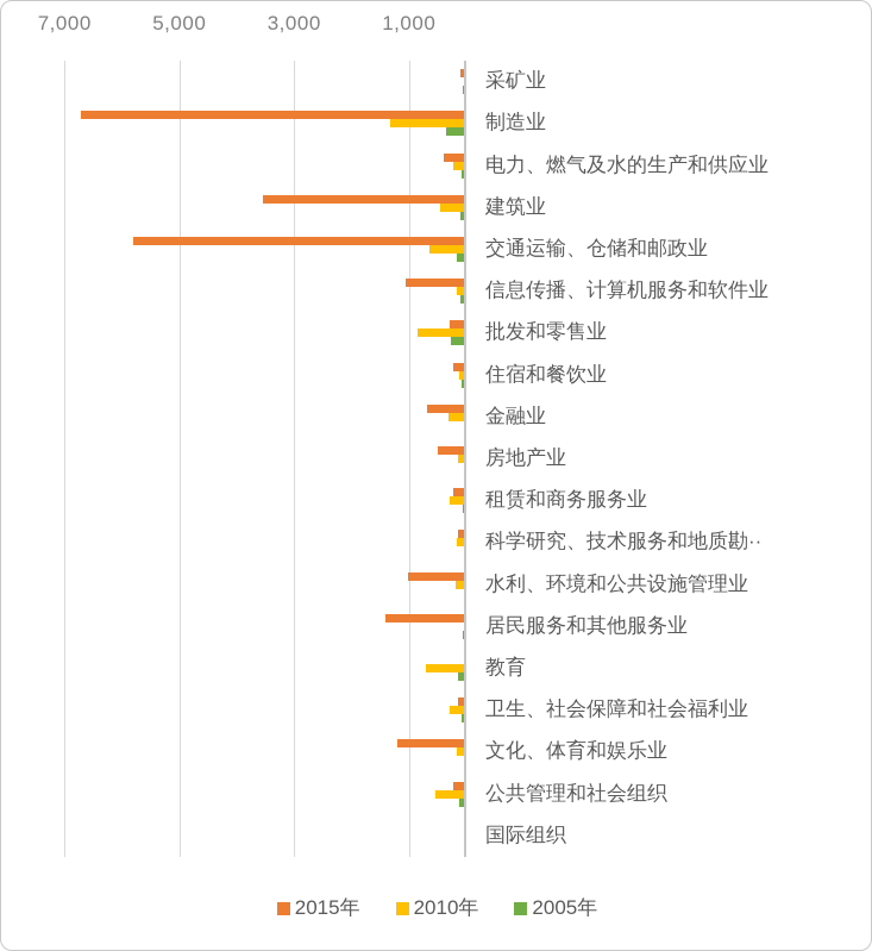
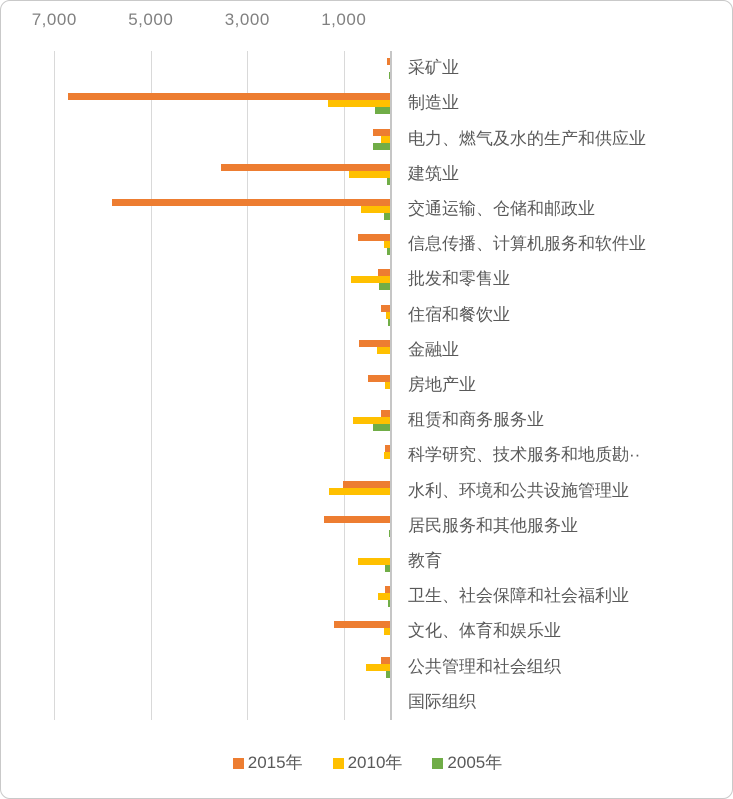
2005年/电力、燃气及水的生产和供应业: 100 -> 400
2010年/建筑业: 400 -> 900
2015年/信息传播、计算机服务和软件业: 1000 -> 700
2010年/租赁和商务服务业: 300 -> 800
2005年/租赁和商务服务业: 100 -> 400
2010年/水利、环境和公共设施管理业: 200 -> 1300
